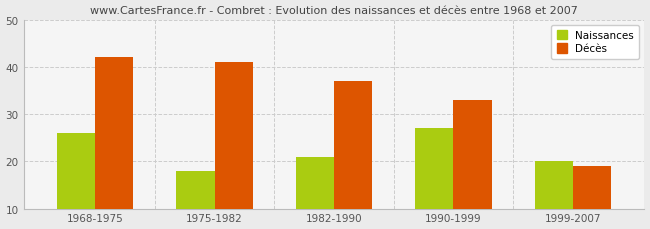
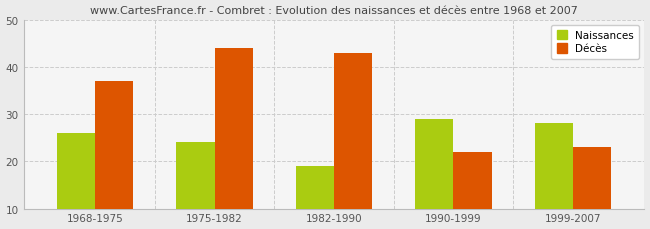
Décès/1968-1975: 42 -> 37
Naissances/1975-1982: 18 -> 24
Décès/1975-1982: 41 -> 44
Naissances/1982-1990: 21 -> 19
Décès/1982-1990: 37 -> 43
Naissances/1990-1999: 27 -> 29
Décès/1990-1999: 33 -> 22
Naissances/1999-2007: 20 -> 28
Décès/1999-2007: 19 -> 23
